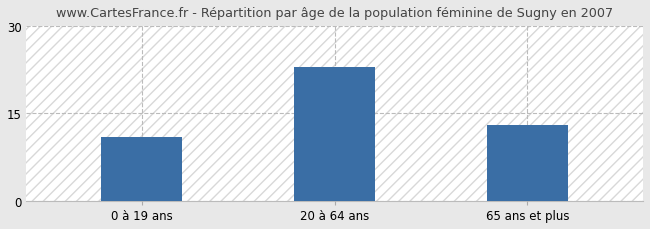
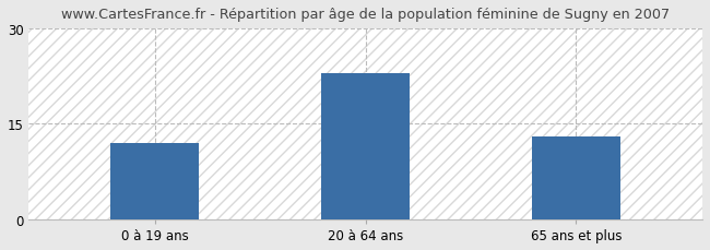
0 à 19 ans: 11 -> 12
